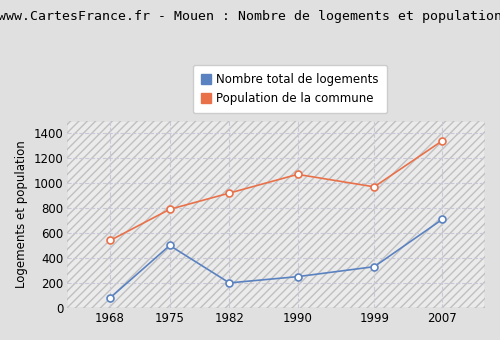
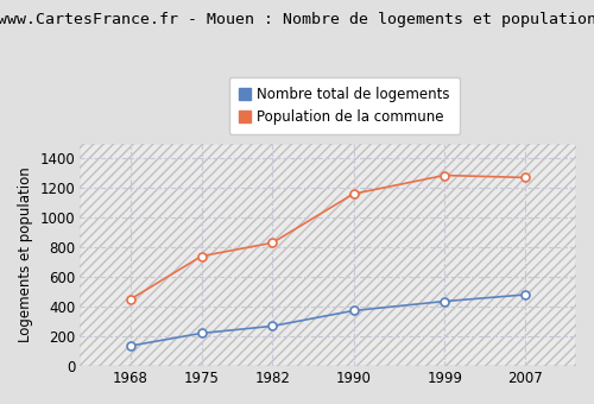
Nombre total de logements/1968: 80 -> 140
Population de la commune/1968: 540 -> 450
Nombre total de logements/1975: 500 -> 220
Population de la commune/1975: 790 -> 740
Nombre total de logements/1982: 200 -> 270
Population de la commune/1982: 920 -> 830
Nombre total de logements/1990: 250 -> 370
Population de la commune/1990: 1070 -> 1160
Nombre total de logements/1999: 330 -> 440
Population de la commune/1999: 970 -> 1280
Nombre total de logements/2007: 710 -> 480
Population de la commune/2007: 1340 -> 1270
